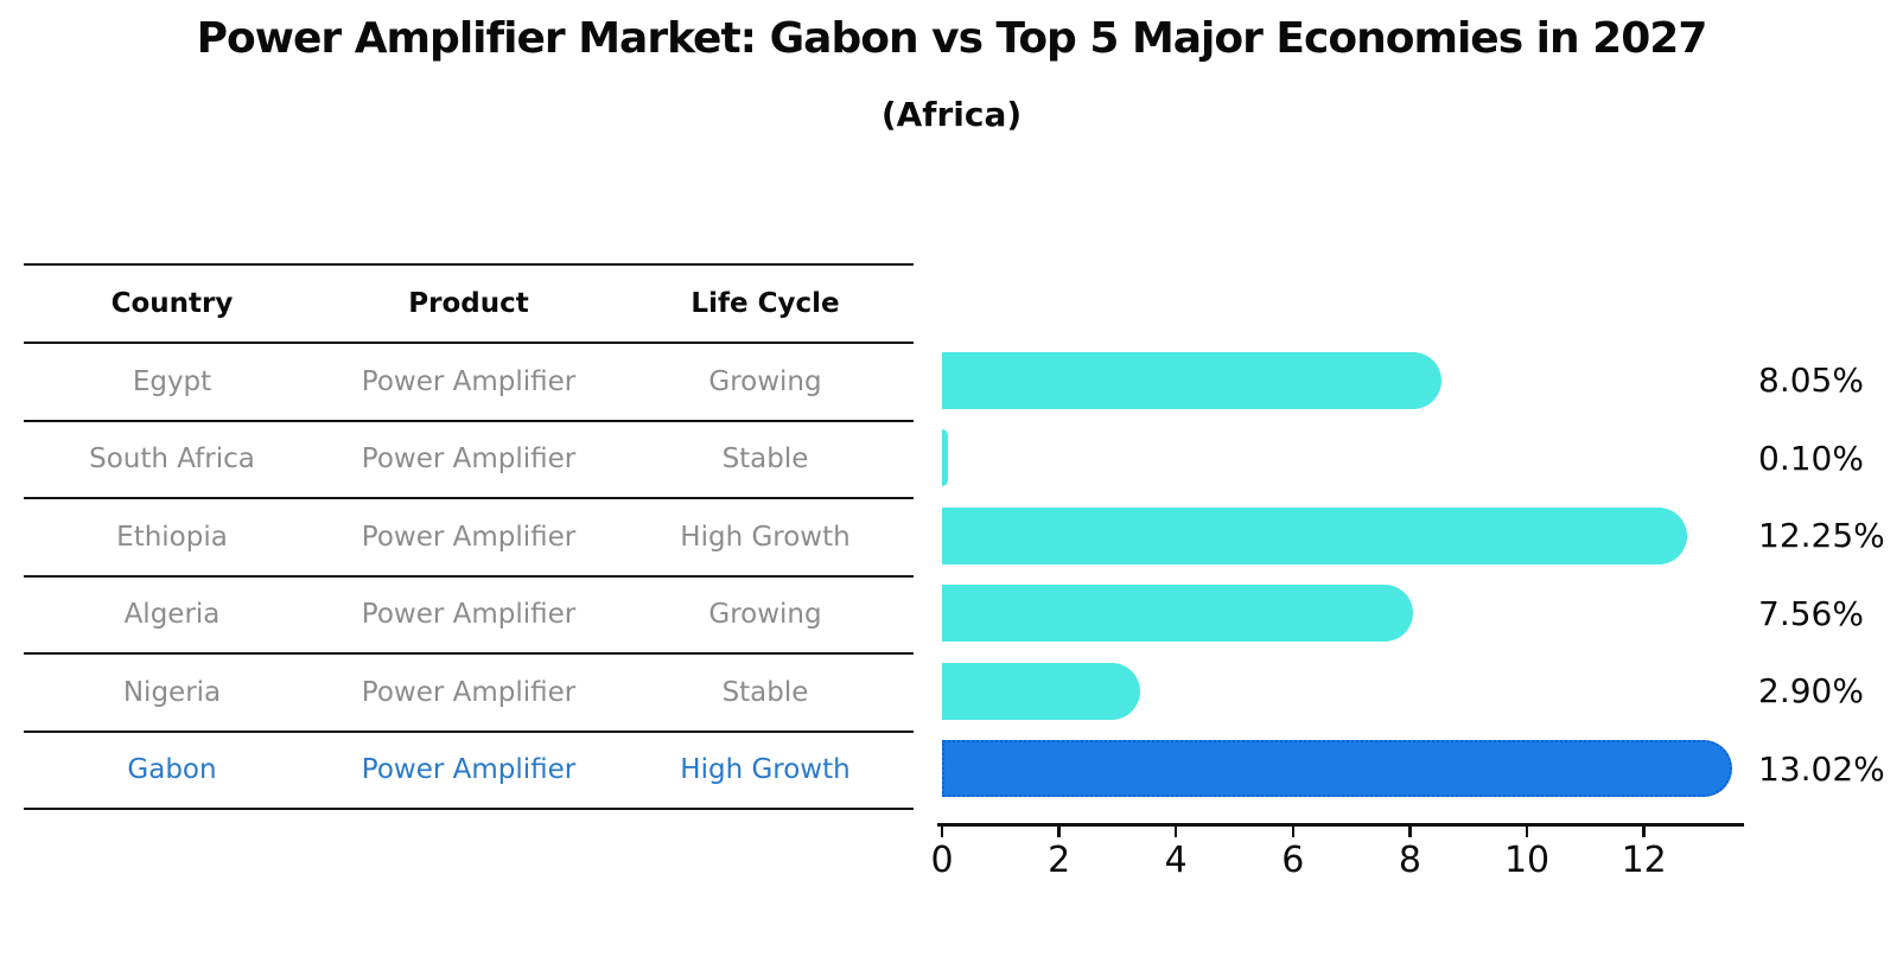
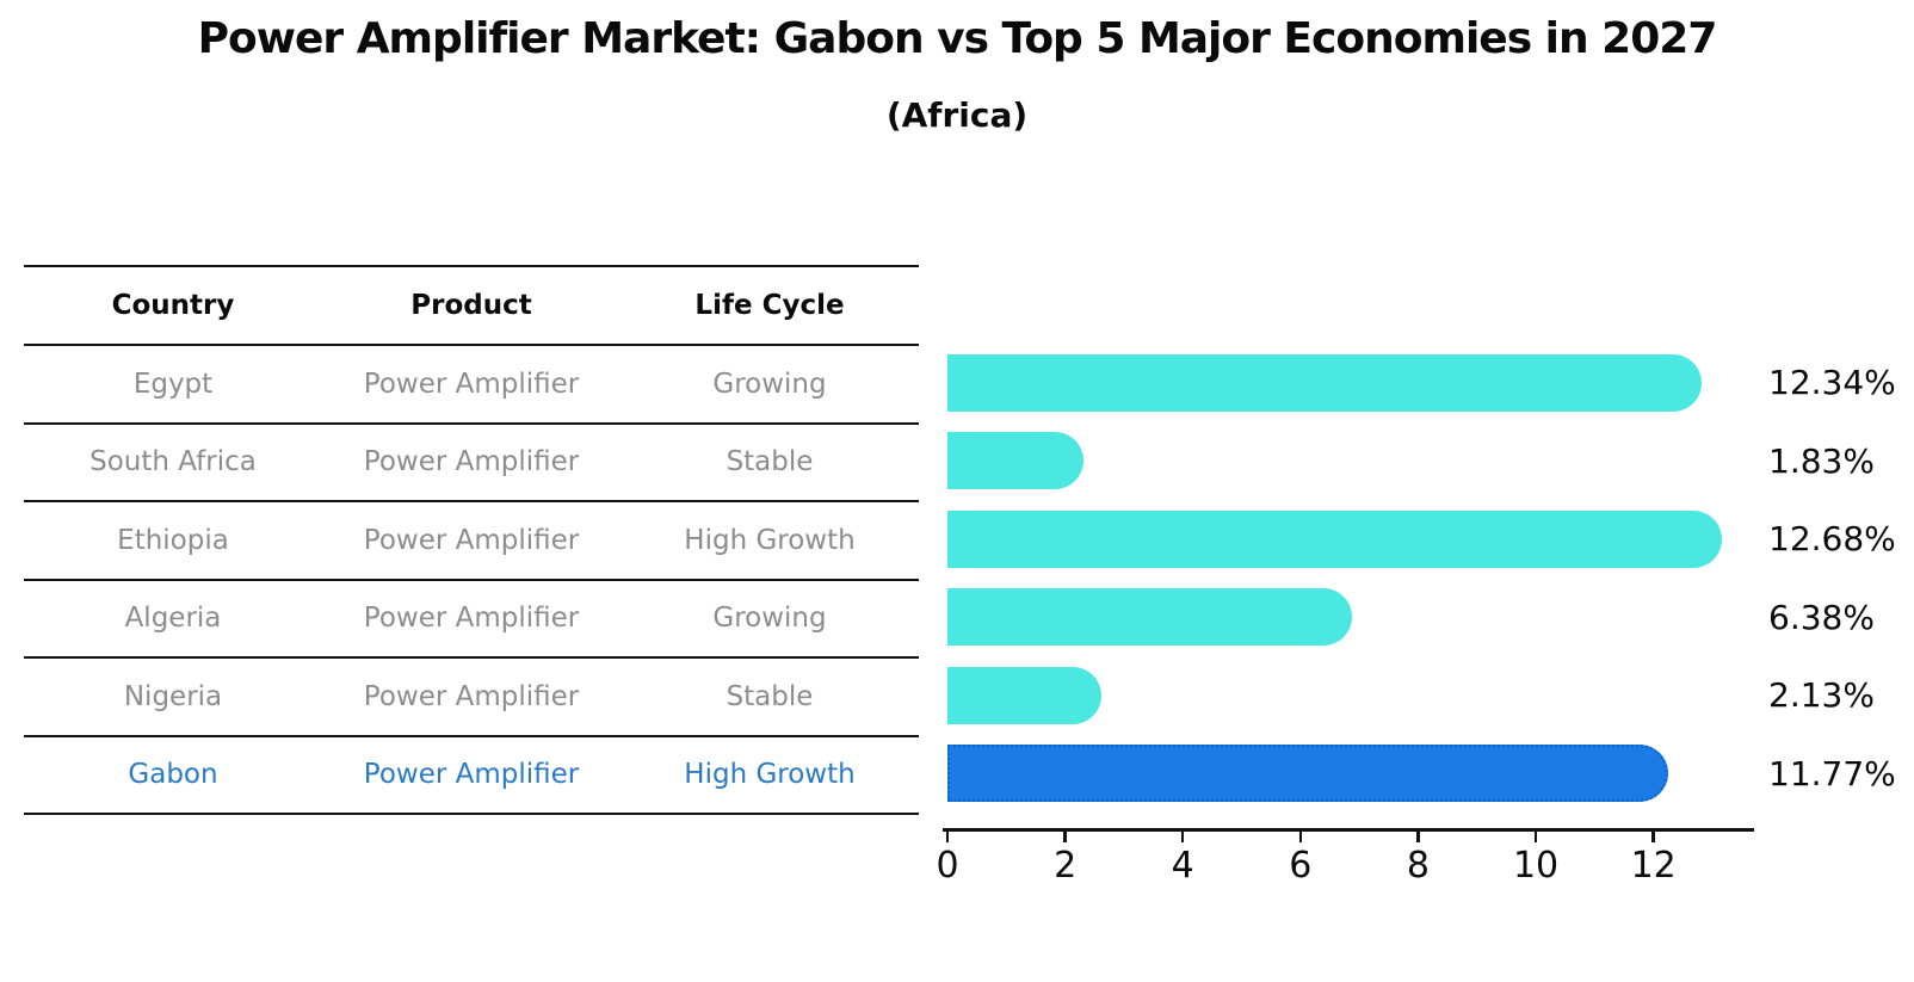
Egypt: 8.05% -> 12.34%
South Africa: 0.10% -> 1.83%
Ethiopia: 12.25% -> 12.68%
Algeria: 7.56% -> 6.38%
Nigeria: 2.90% -> 2.13%
Gabon: 13.02% -> 11.77%
